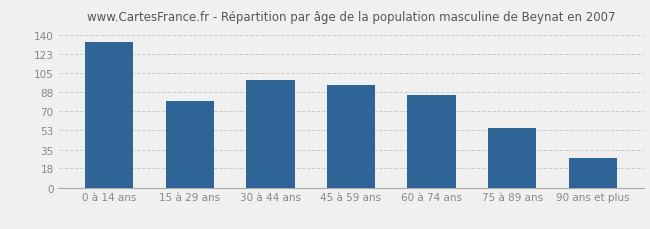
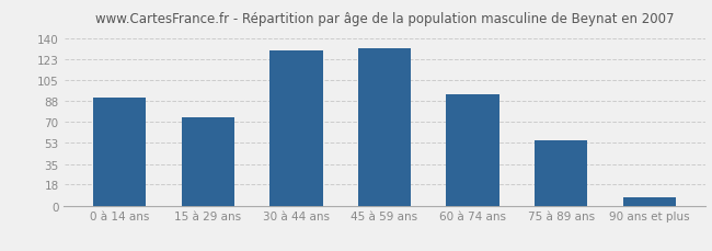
0 à 14 ans: 134 -> 91
15 à 29 ans: 80 -> 74
30 à 44 ans: 99 -> 130
45 à 59 ans: 94 -> 132
60 à 74 ans: 85 -> 93
90 ans et plus: 27 -> 7
